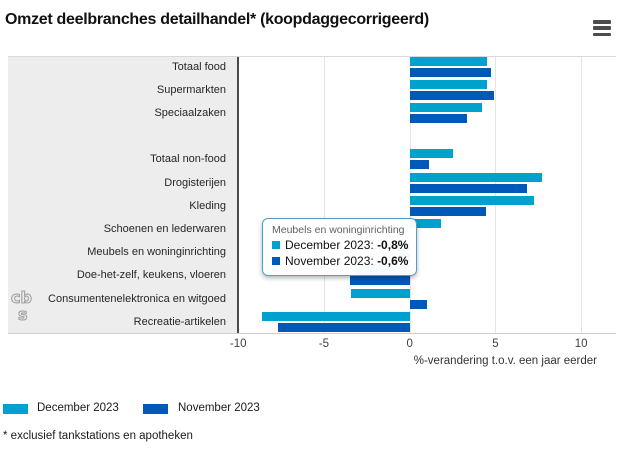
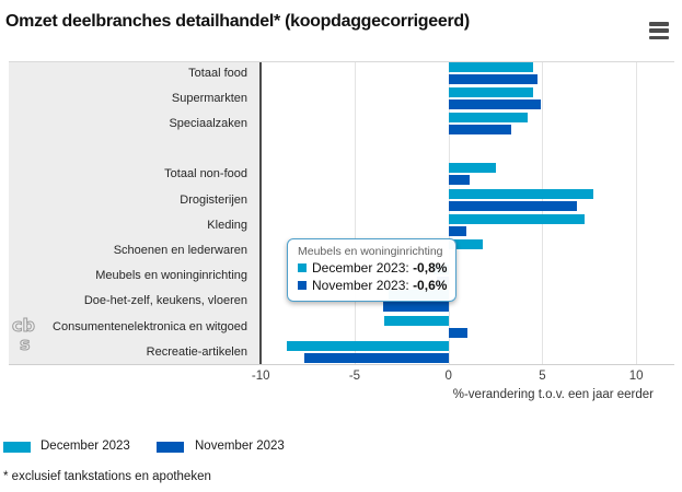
November 2023/Kleding: 4.4 -> 0.9
